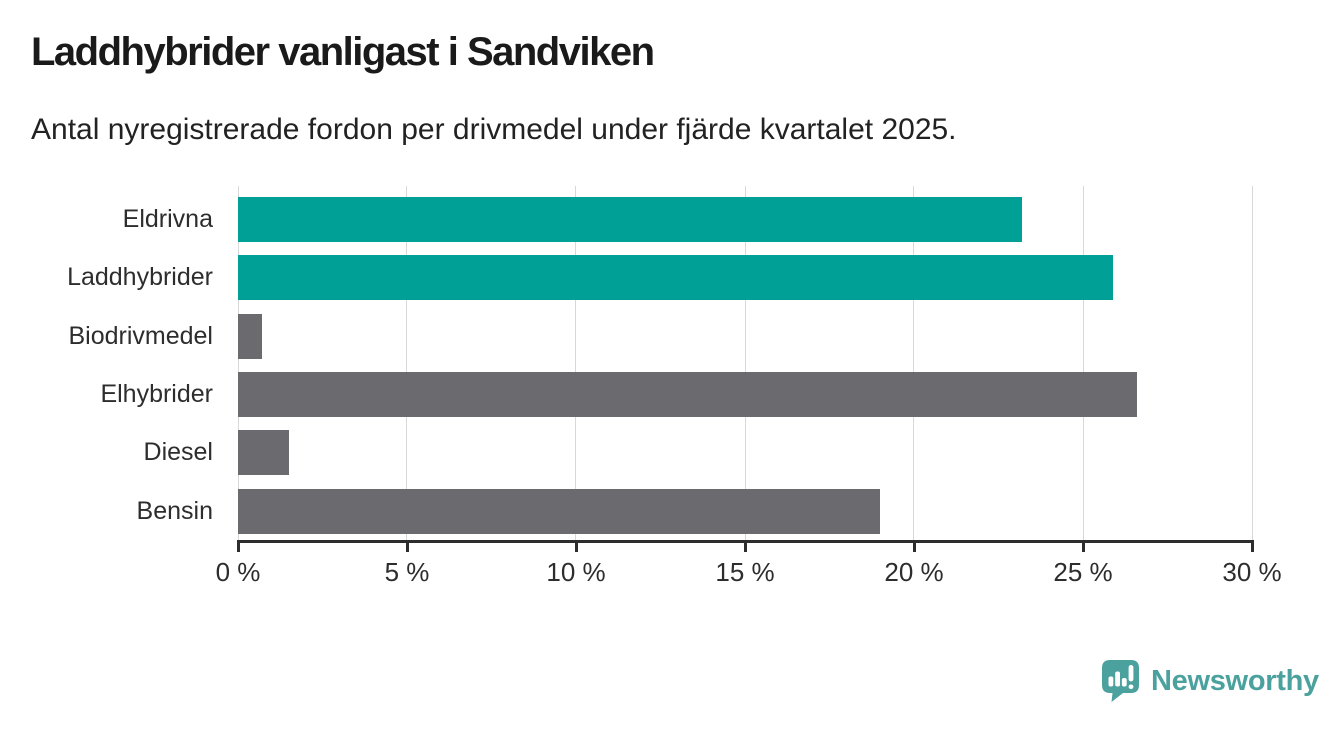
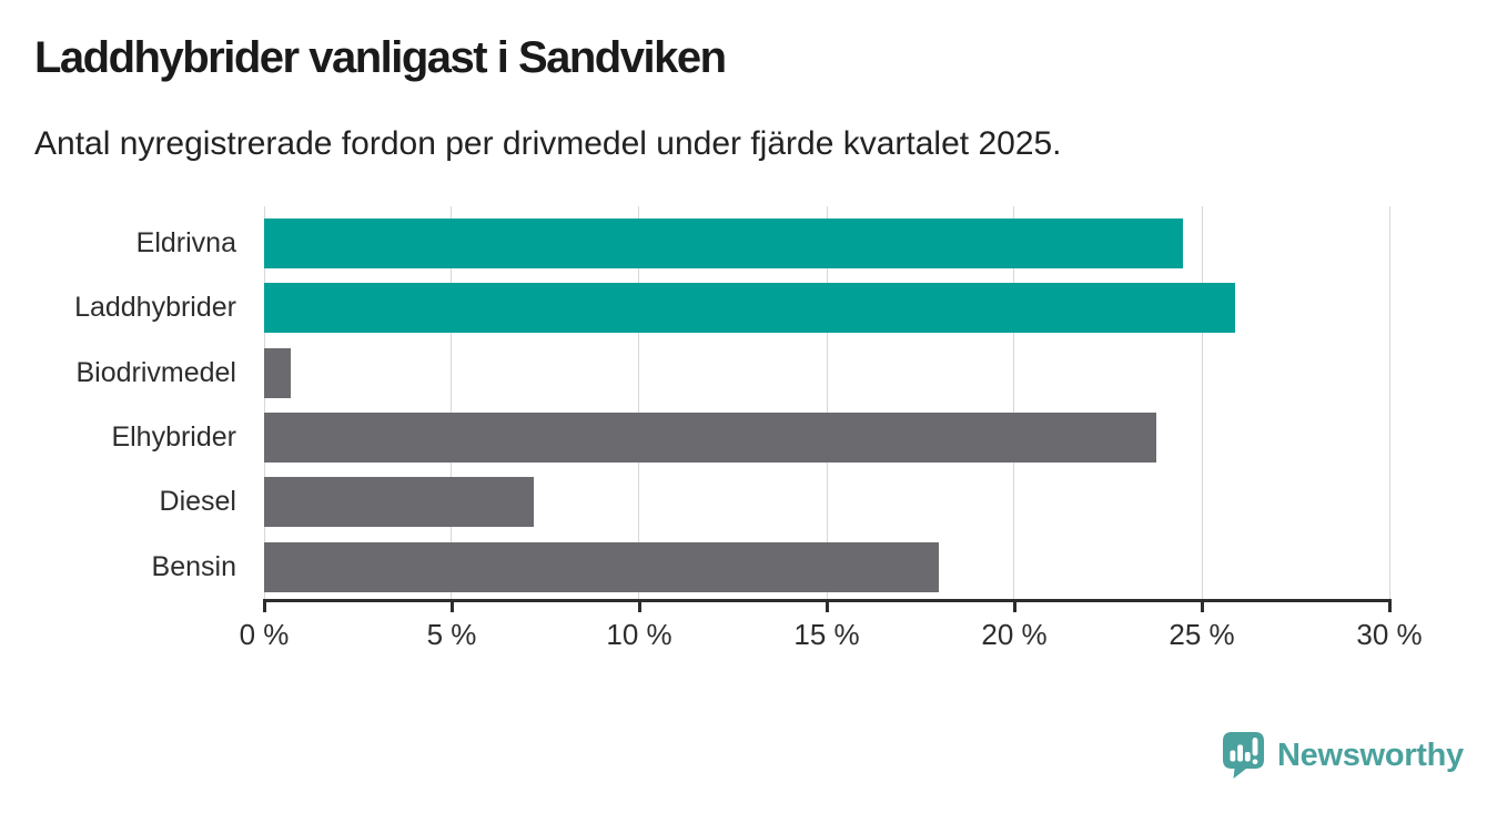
Eldrivna: 23.2% -> 24.5%
Elhybrider: 26.6% -> 23.8%
Diesel: 1.5% -> 7.2%
Bensin: 19.0% -> 18.0%
